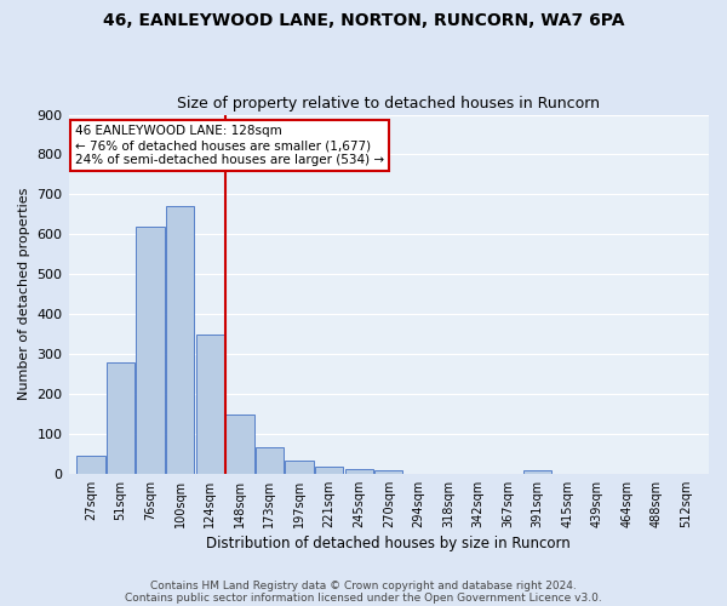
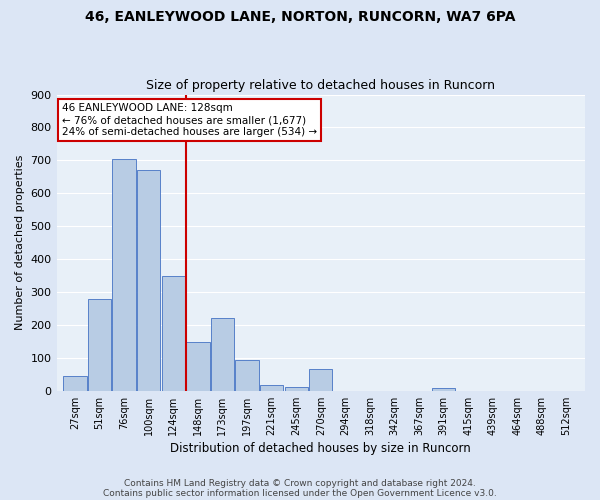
76sqm: 620 -> 705
173sqm: 65 -> 220
197sqm: 32 -> 95
270sqm: 10 -> 65
